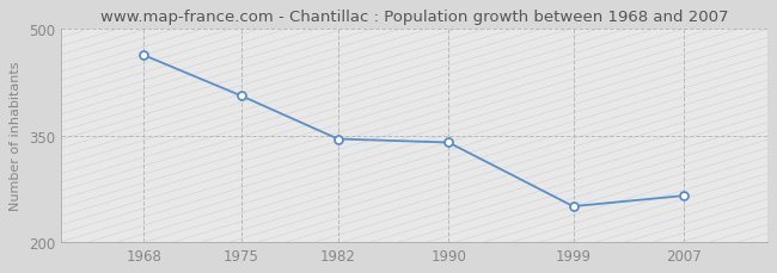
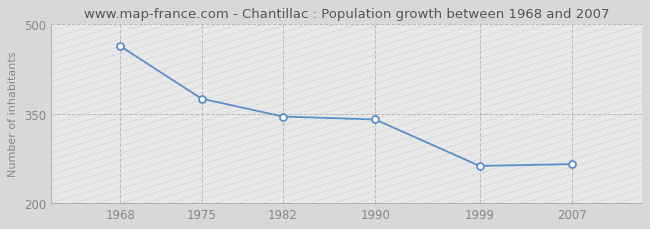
1975: 406 -> 375
1999: 250 -> 262
